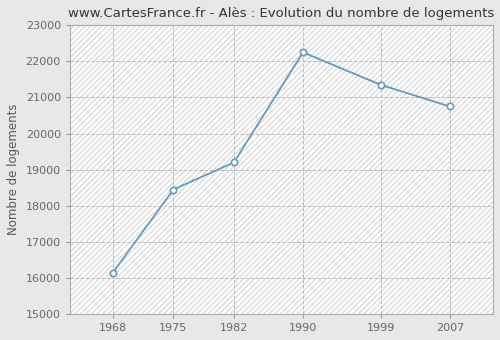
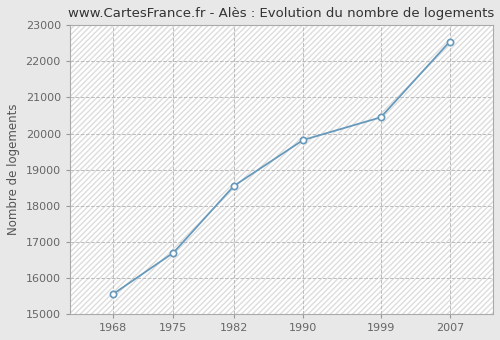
1968: 16150 -> 15550
1975: 18450 -> 16700
1982: 19200 -> 18550
1990: 22250 -> 19820
1999: 21350 -> 20450
2007: 20750 -> 22550
